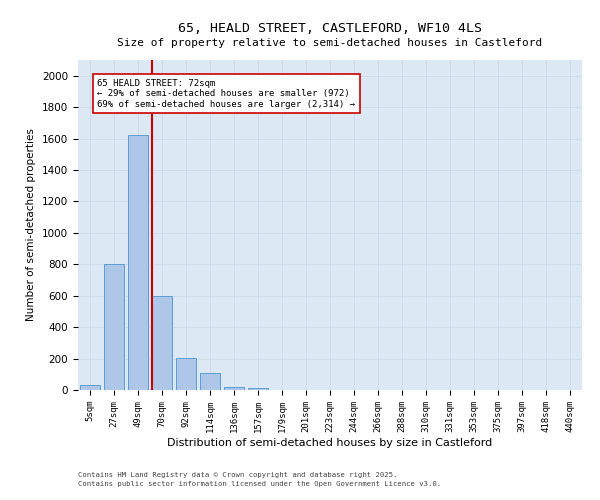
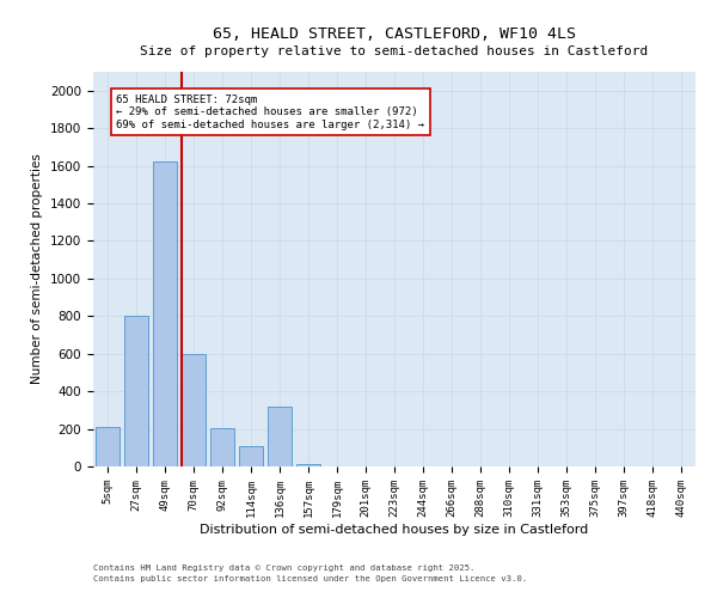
5sqm: 40 -> 210
136sqm: 20 -> 320
